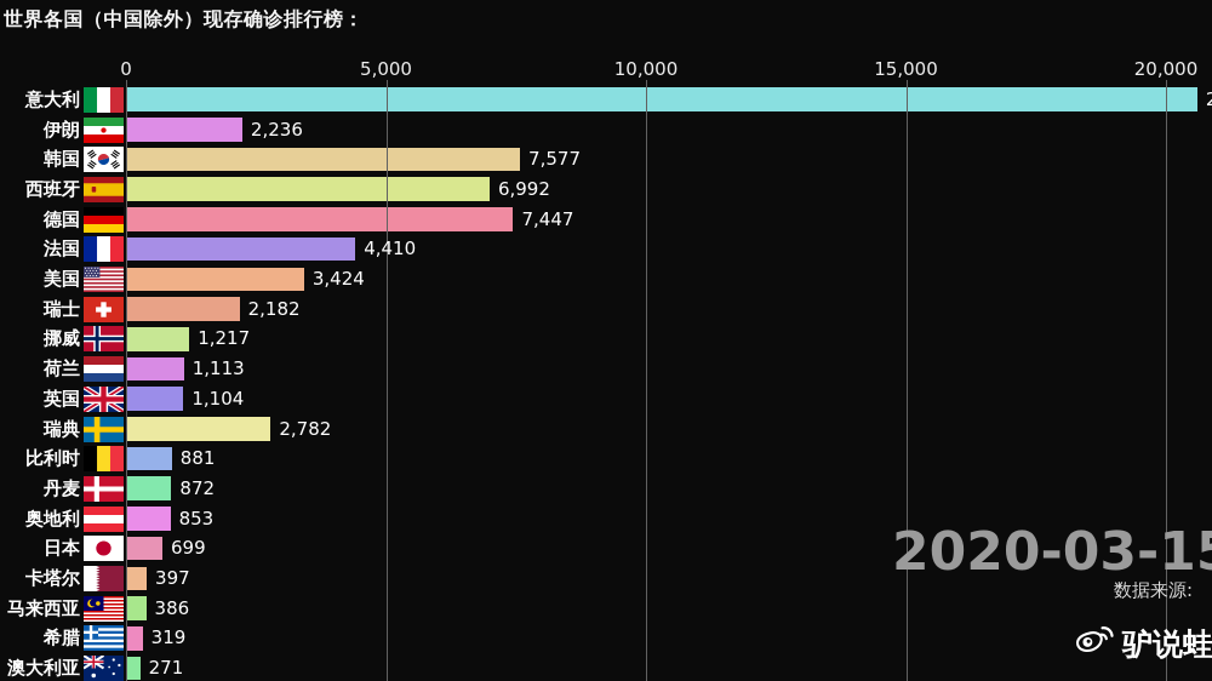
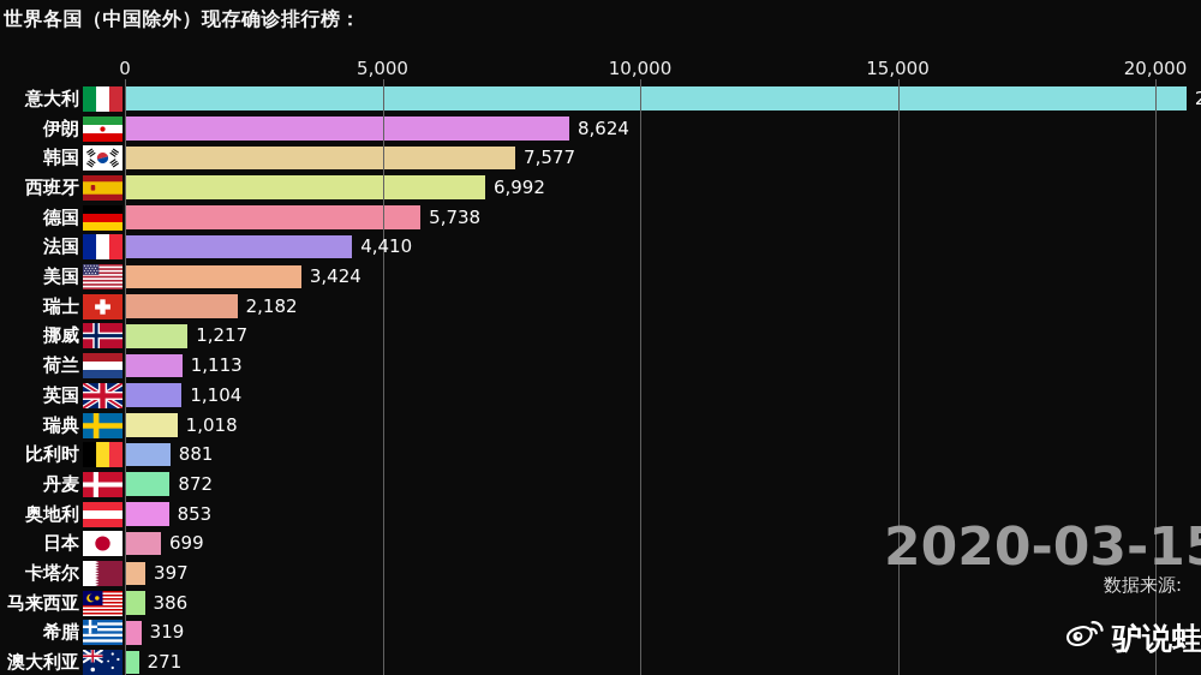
伊朗: 2,236 -> 8,624
德国: 7,447 -> 5,738
瑞典: 2,782 -> 1,018
